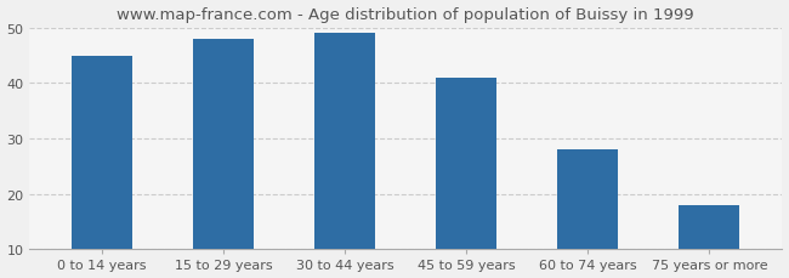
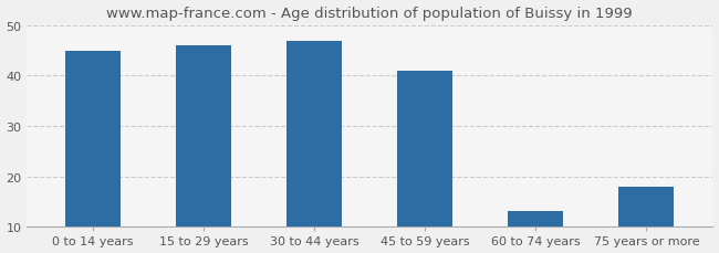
15 to 29 years: 48 -> 46
30 to 44 years: 49 -> 47
60 to 74 years: 28 -> 13
